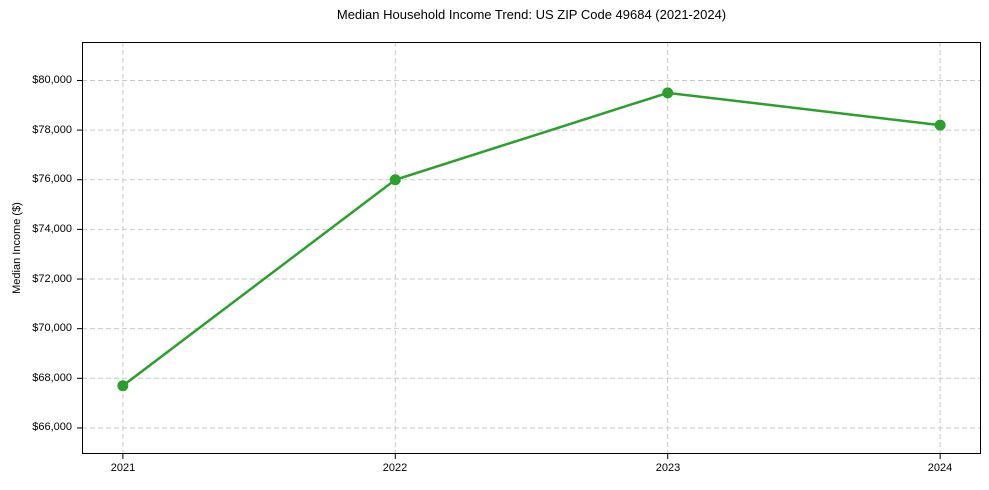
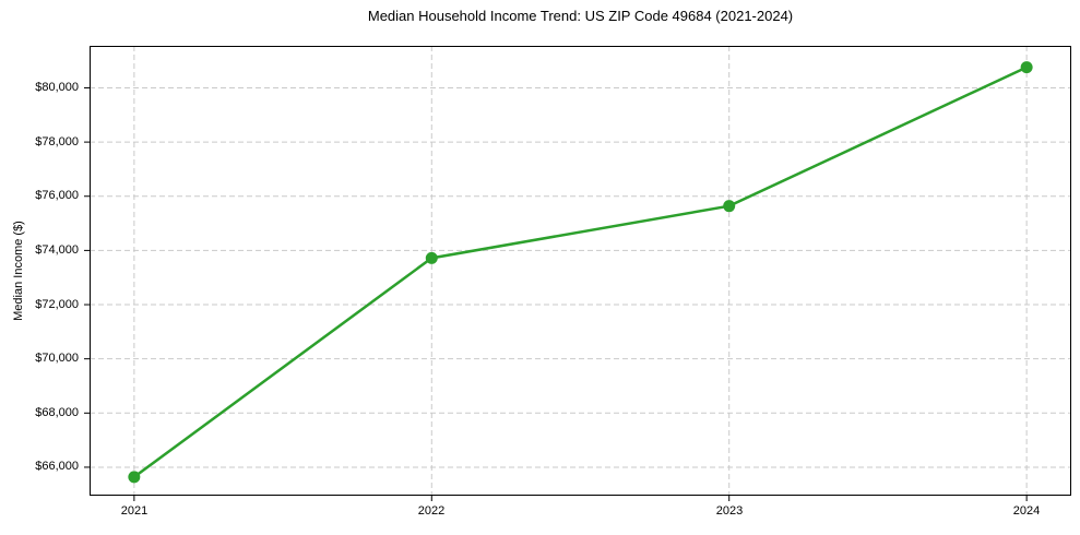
2021: $67700 -> $65600
2022: $76000 -> $73700
2023: $79500 -> $75600
2024: $78200 -> $80800
